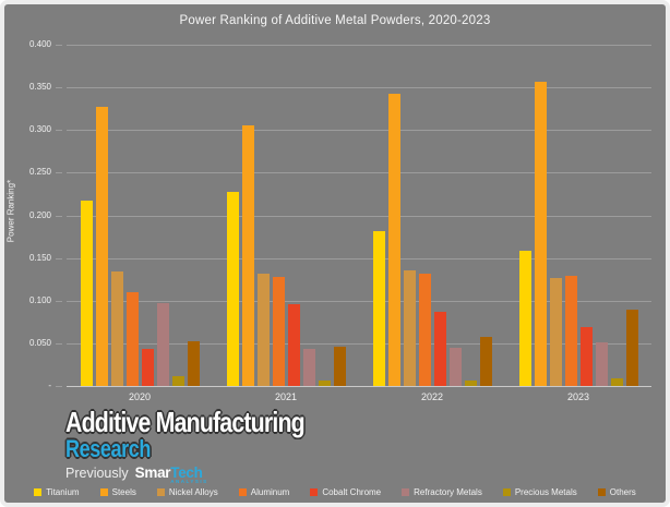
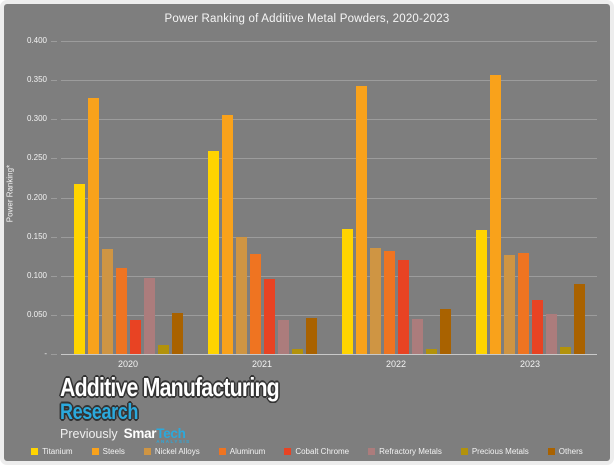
Titanium/2021: 0.23 -> 0.26
Nickel Alloys/2021: 0.13 -> 0.15
Titanium/2022: 0.18 -> 0.16
Cobalt Chrome/2022: 0.09 -> 0.12
